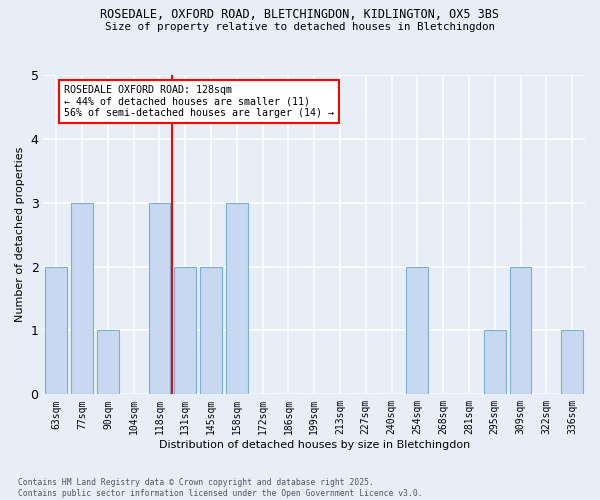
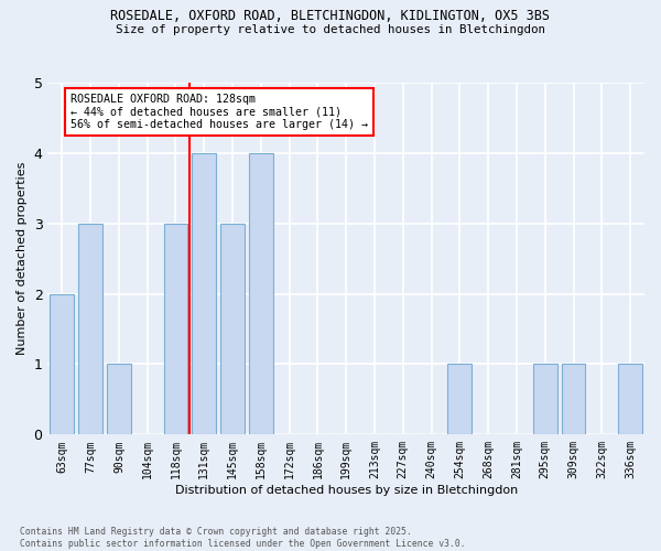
131sqm: 2 -> 4
145sqm: 2 -> 3
158sqm: 3 -> 4
254sqm: 2 -> 1
309sqm: 2 -> 1
